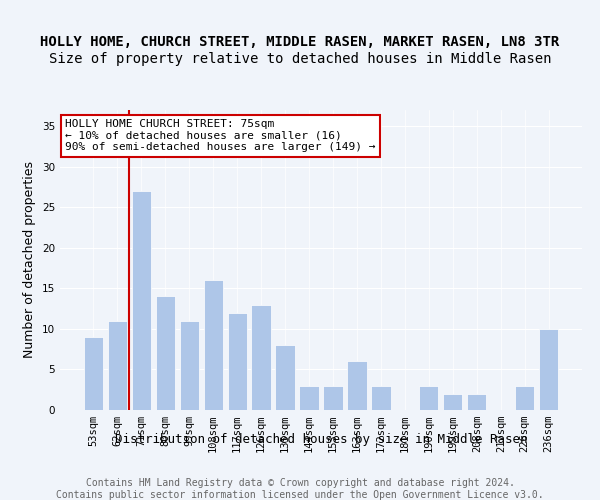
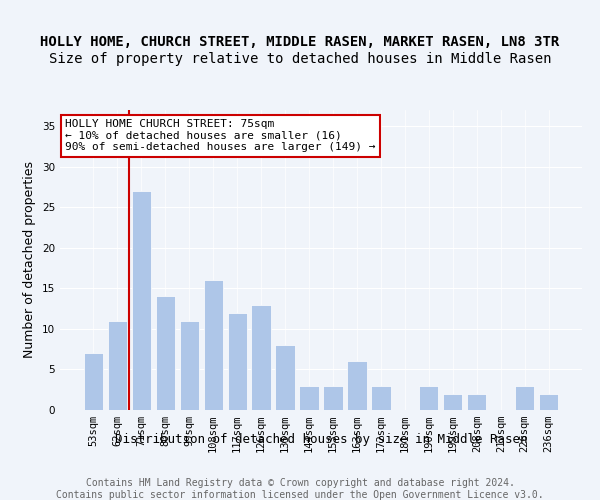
53sqm: 9 -> 7
236sqm: 10 -> 2
